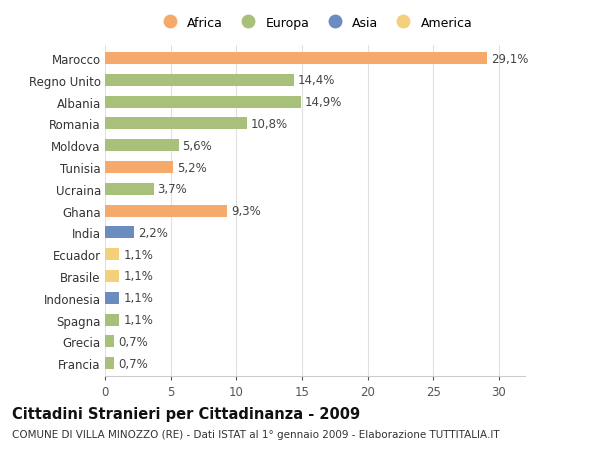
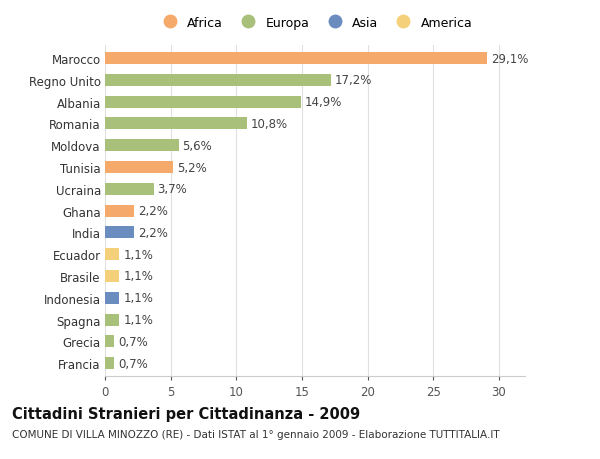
Regno Unito: 14,4% -> 17,2%
Ghana: 9,3% -> 2,2%
